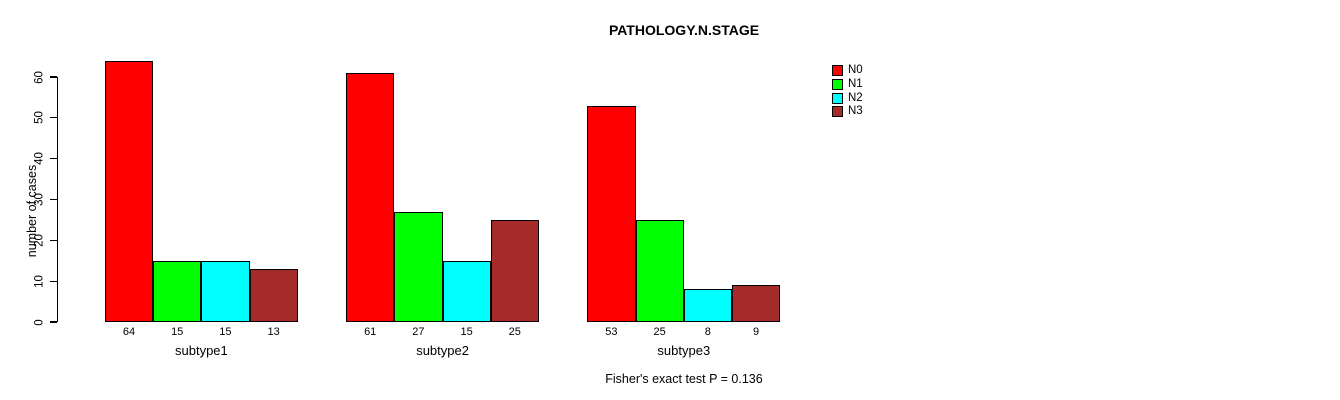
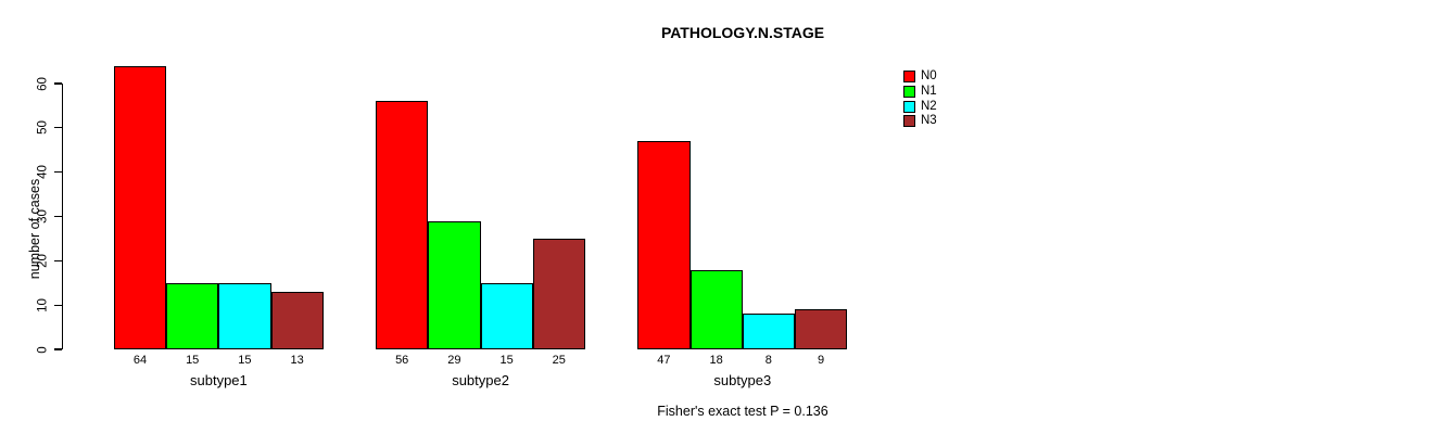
N0/subtype2: 61 -> 56
N1/subtype2: 27 -> 29
N0/subtype3: 53 -> 47
N1/subtype3: 25 -> 18
